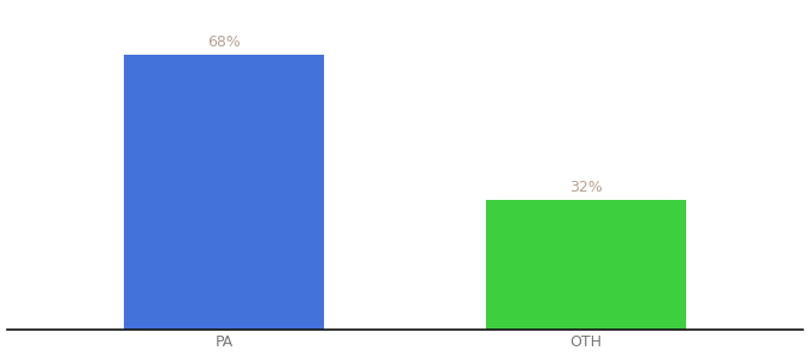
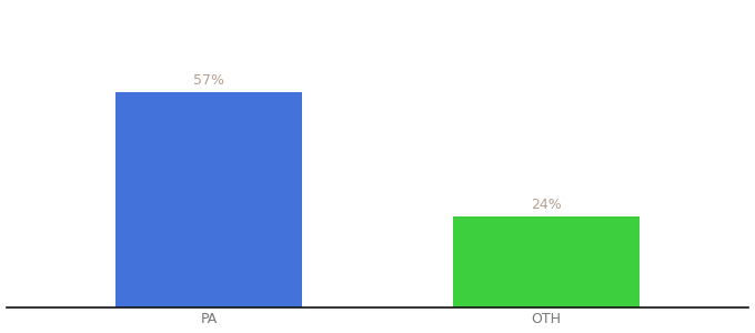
PA: 68% -> 57%
OTH: 32% -> 24%
